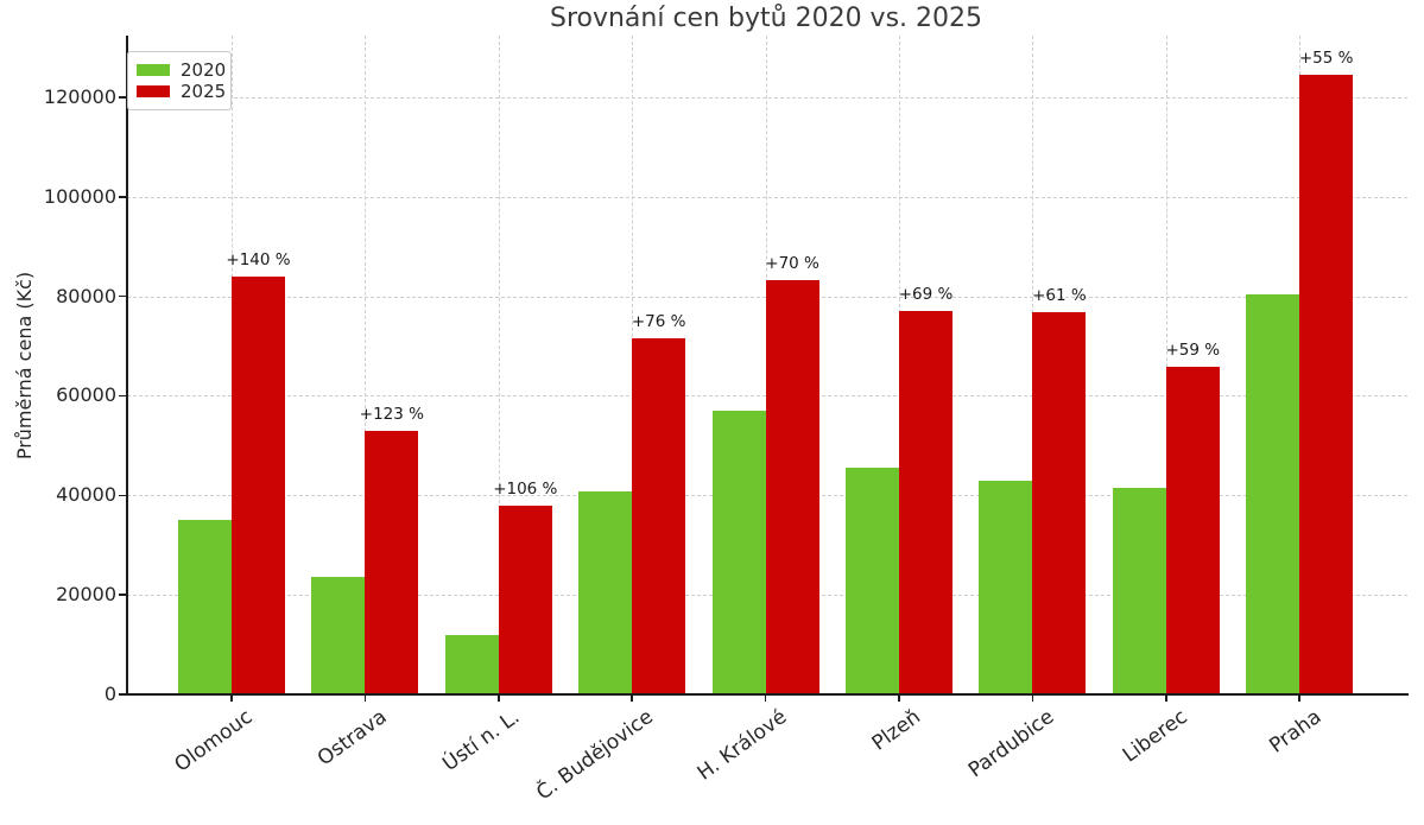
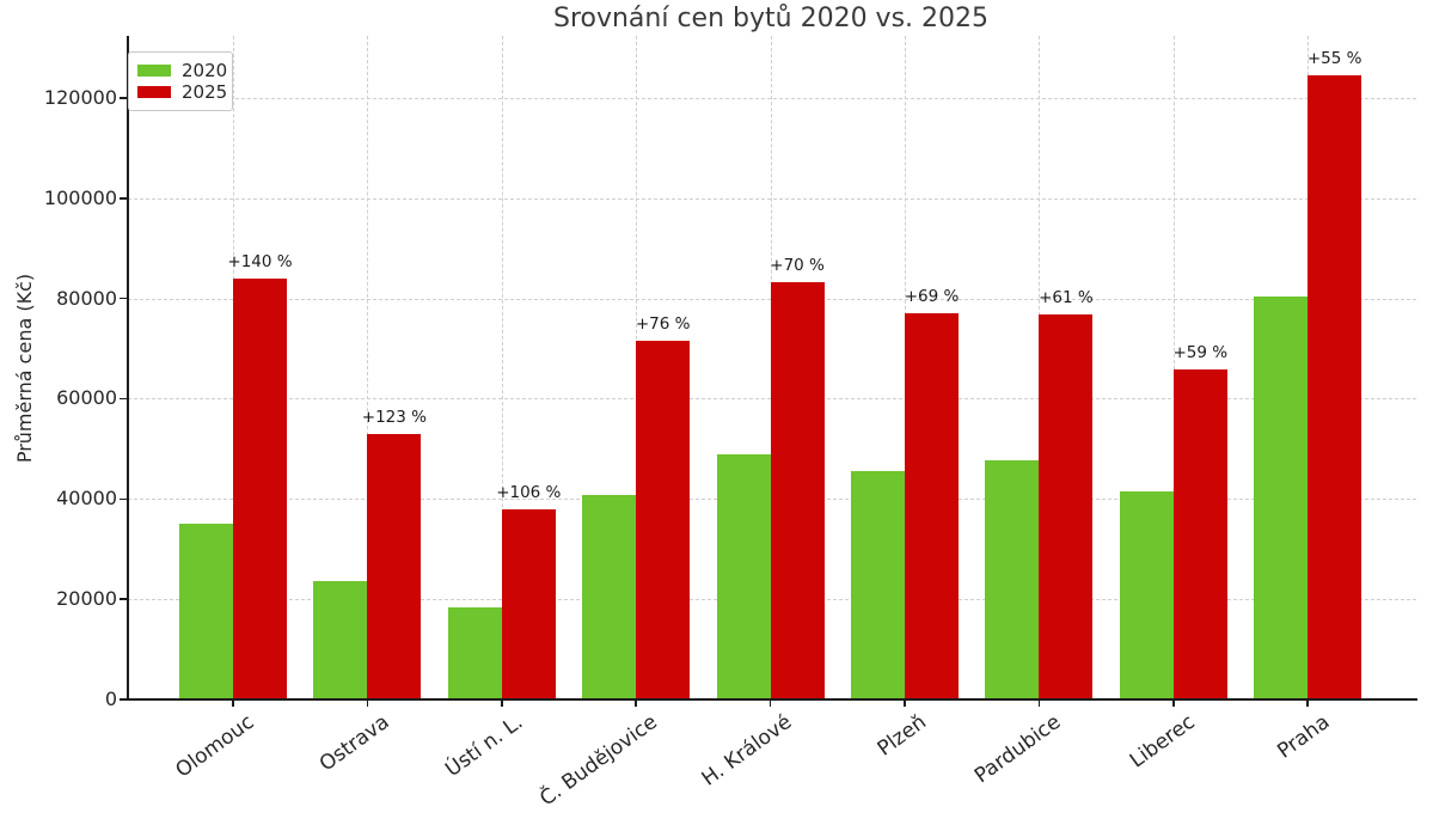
2020/Ústí n. L.: 12000 -> 18000
2020/H. Králové: 57000 -> 49000
2020/Pardubice: 43000 -> 48000
